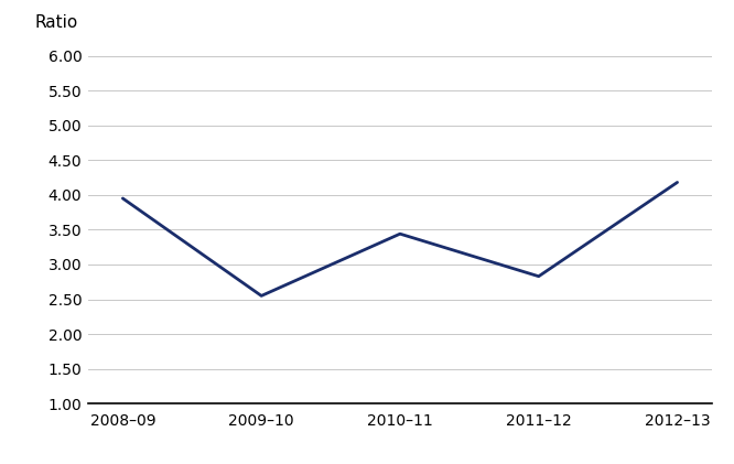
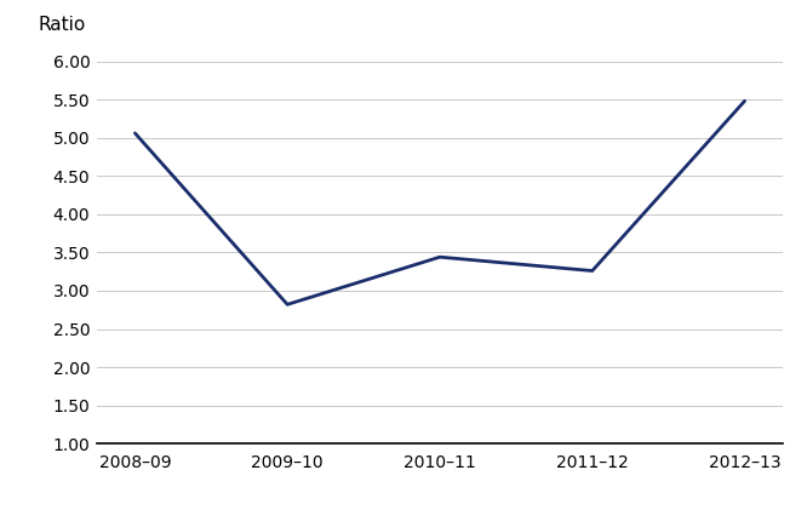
2008–09: 3.95 -> 5.06
2009–10: 2.55 -> 2.82
2011–12: 2.83 -> 3.26
2012–13: 4.18 -> 5.48
